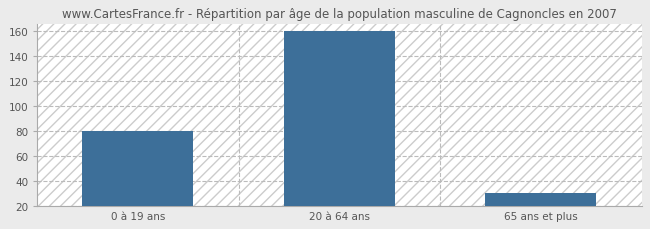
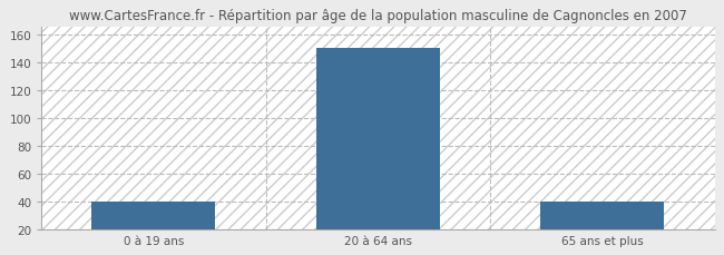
0 à 19 ans: 80 -> 40
20 à 64 ans: 160 -> 150
65 ans et plus: 30 -> 40
